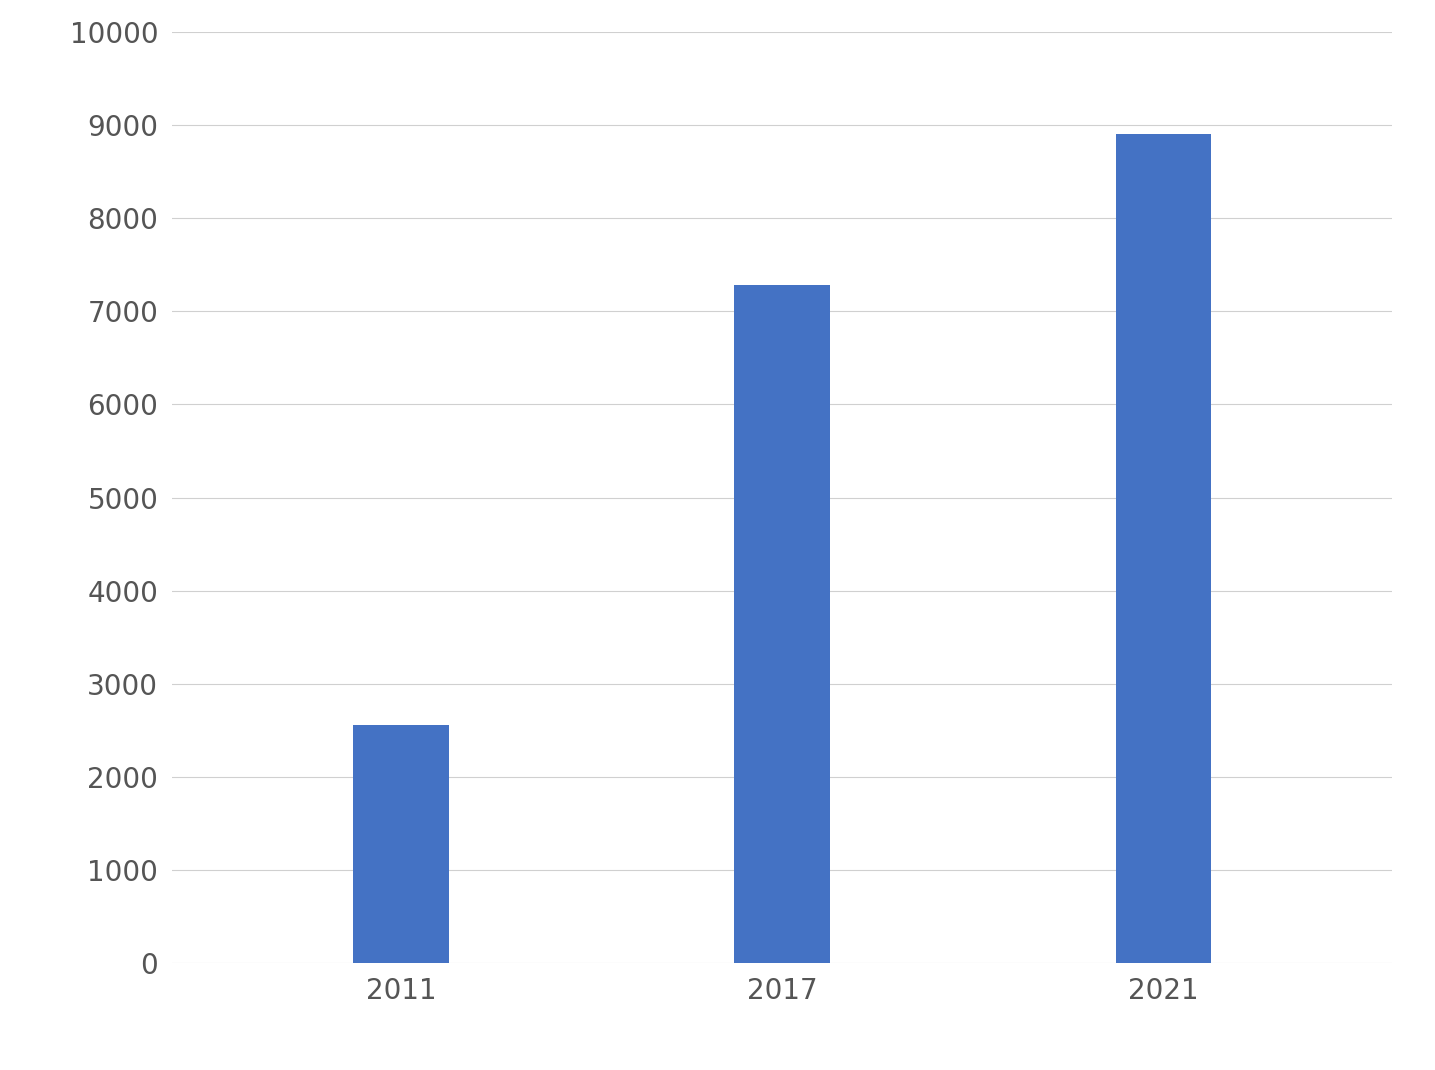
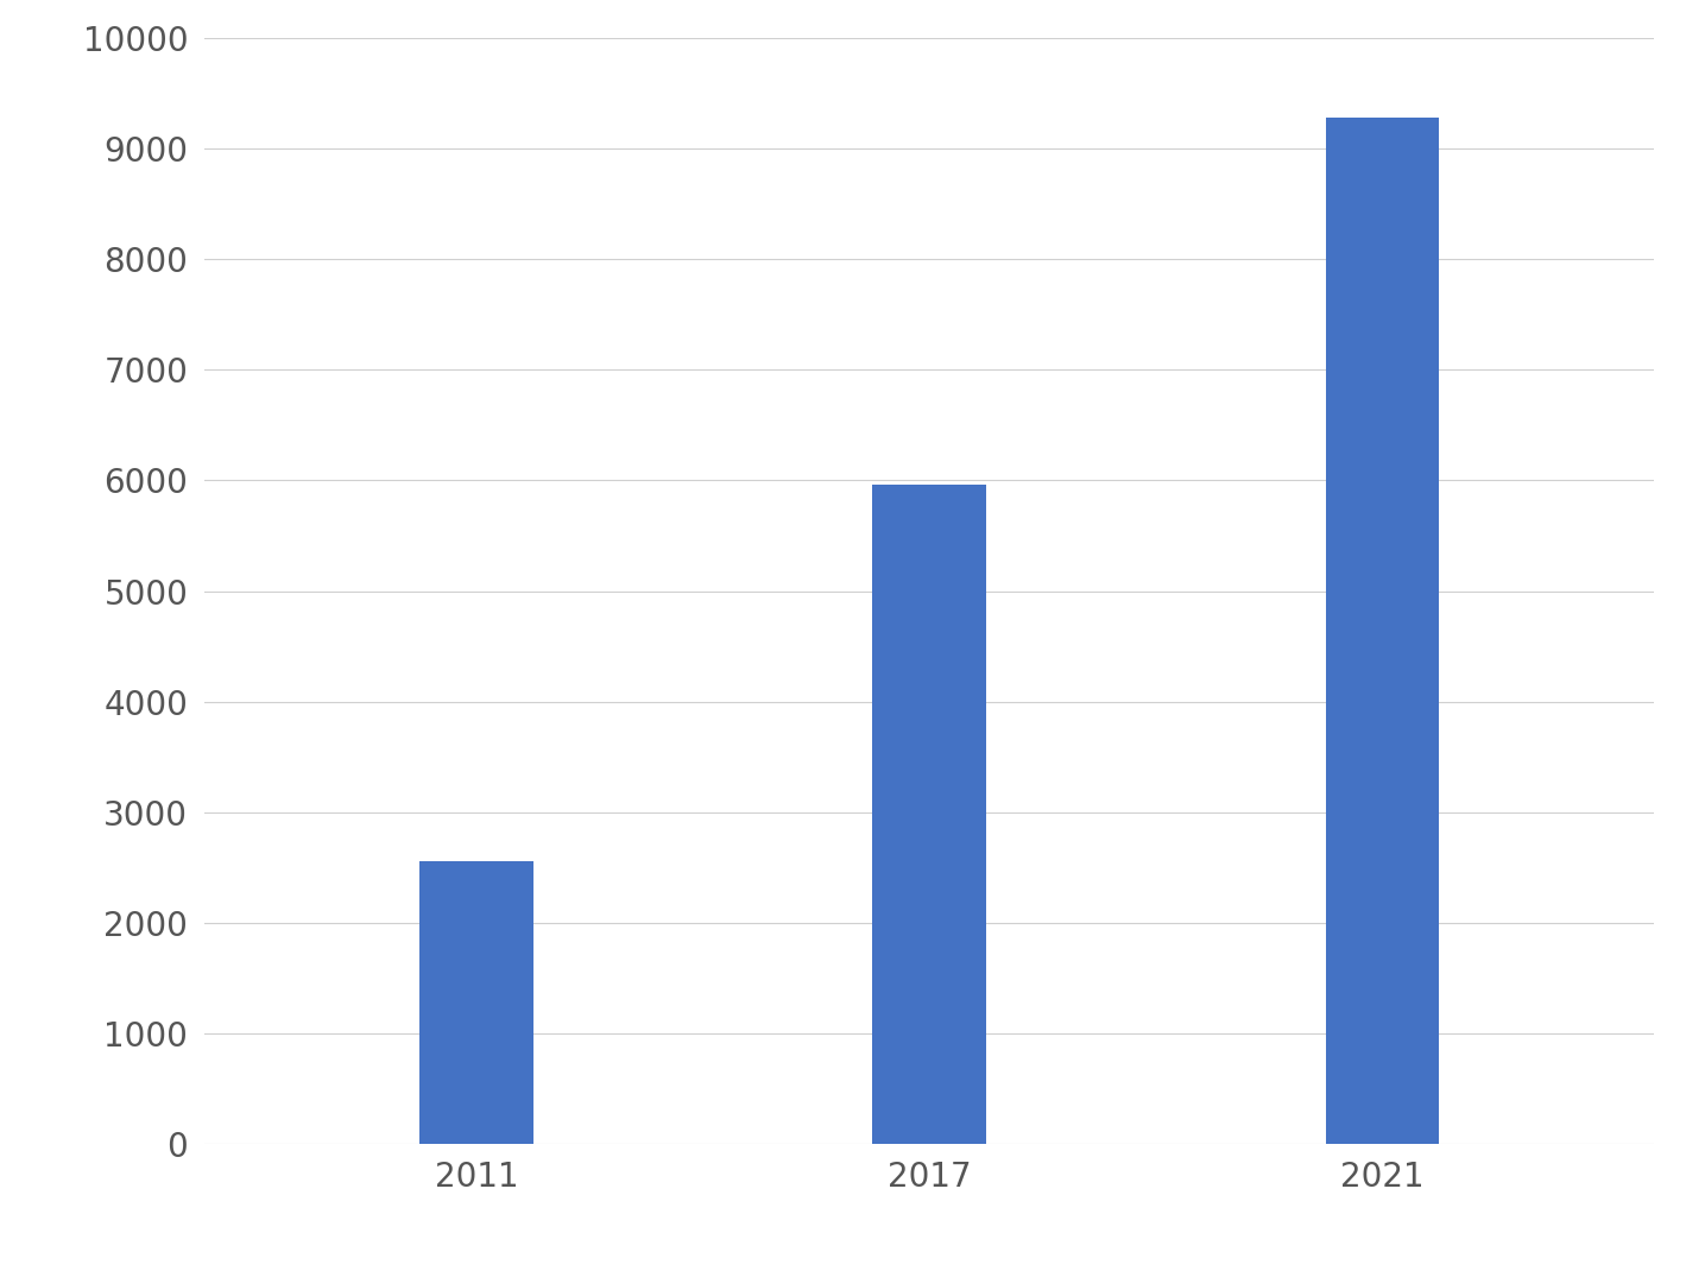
2017: 7280 -> 5960
2021: 8900 -> 9280
